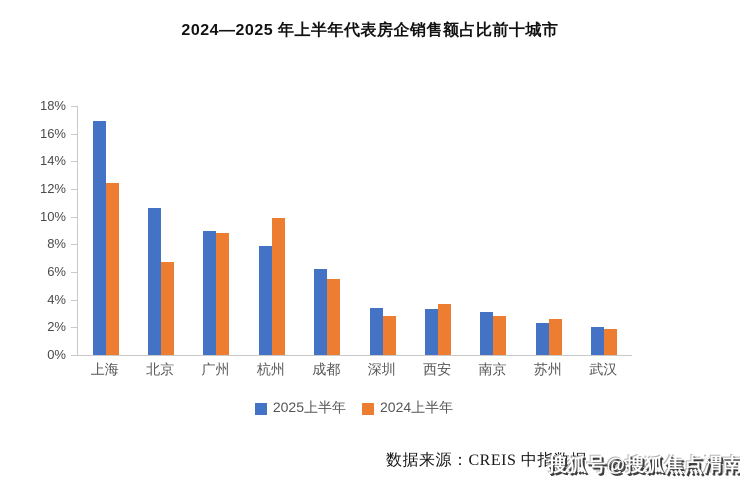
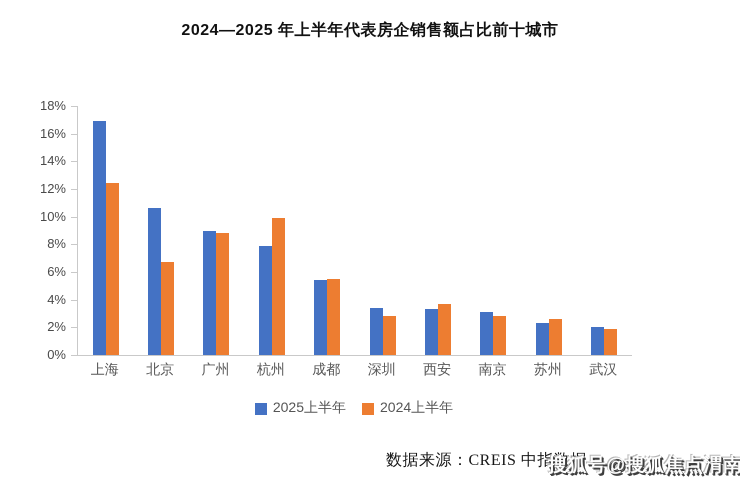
2025上半年/成都: 6.2% -> 5.4%
